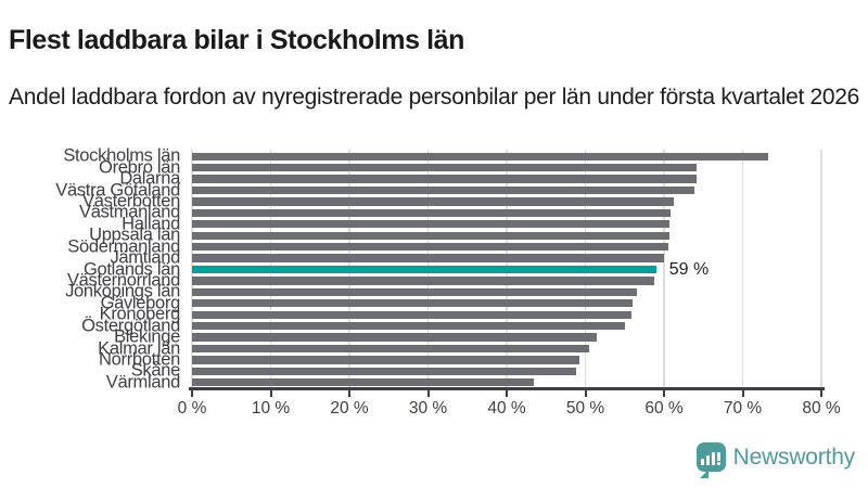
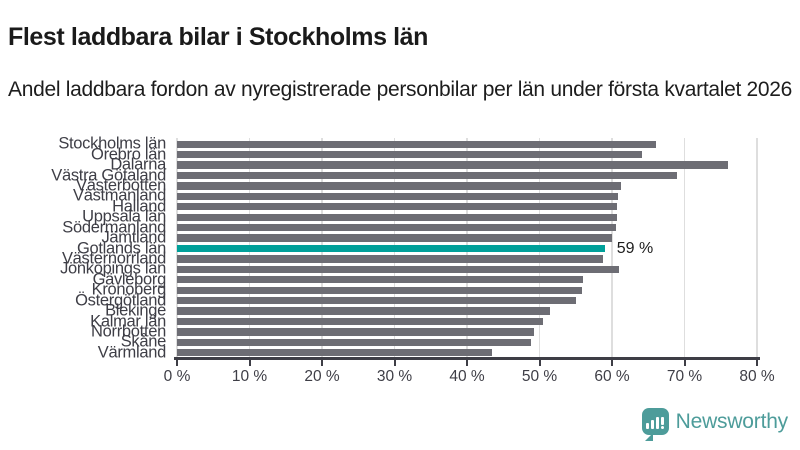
Stockholms län: 73% -> 66%
Dalarna: 64% -> 76%
Västra Götaland: 64% -> 69%
Jönköpings län: 56% -> 61%
